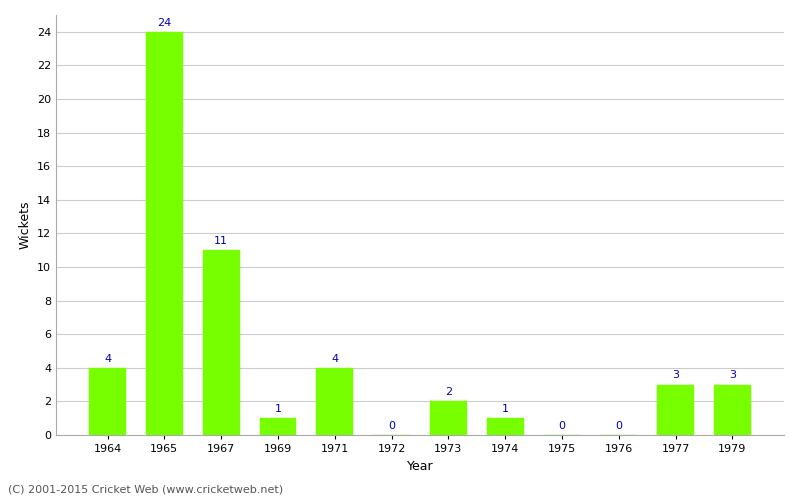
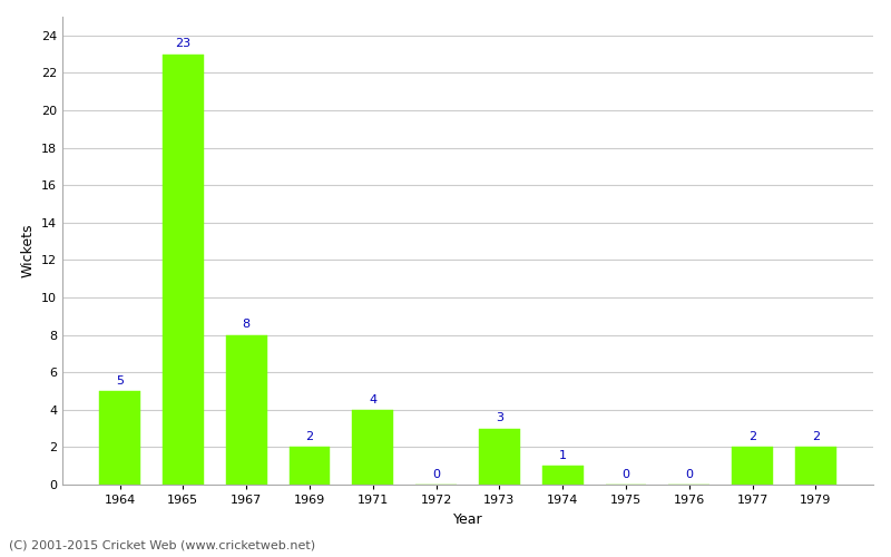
1964: 4 -> 5
1965: 24 -> 23
1967: 11 -> 8
1969: 1 -> 2
1973: 2 -> 3
1977: 3 -> 2
1979: 3 -> 2
